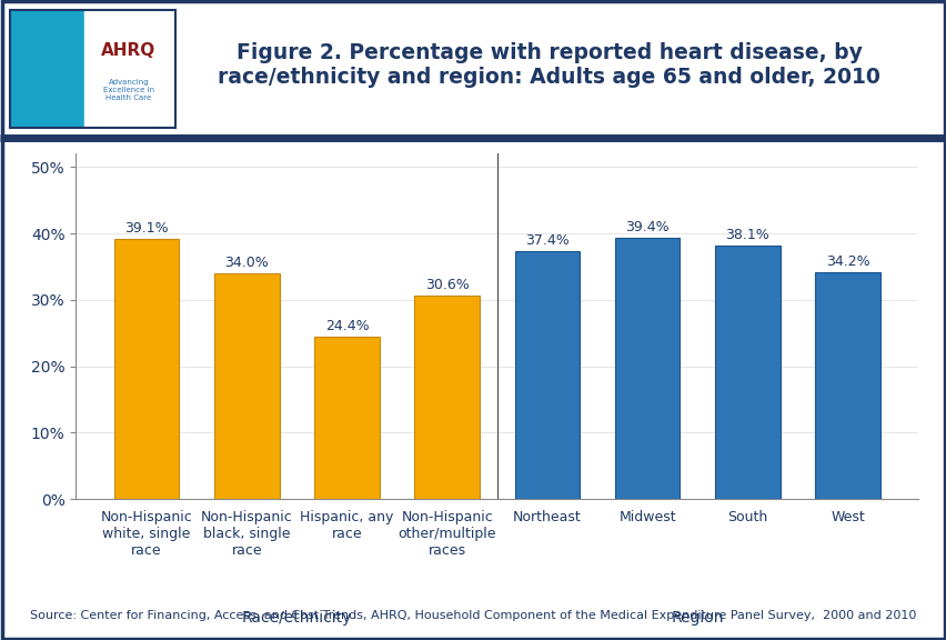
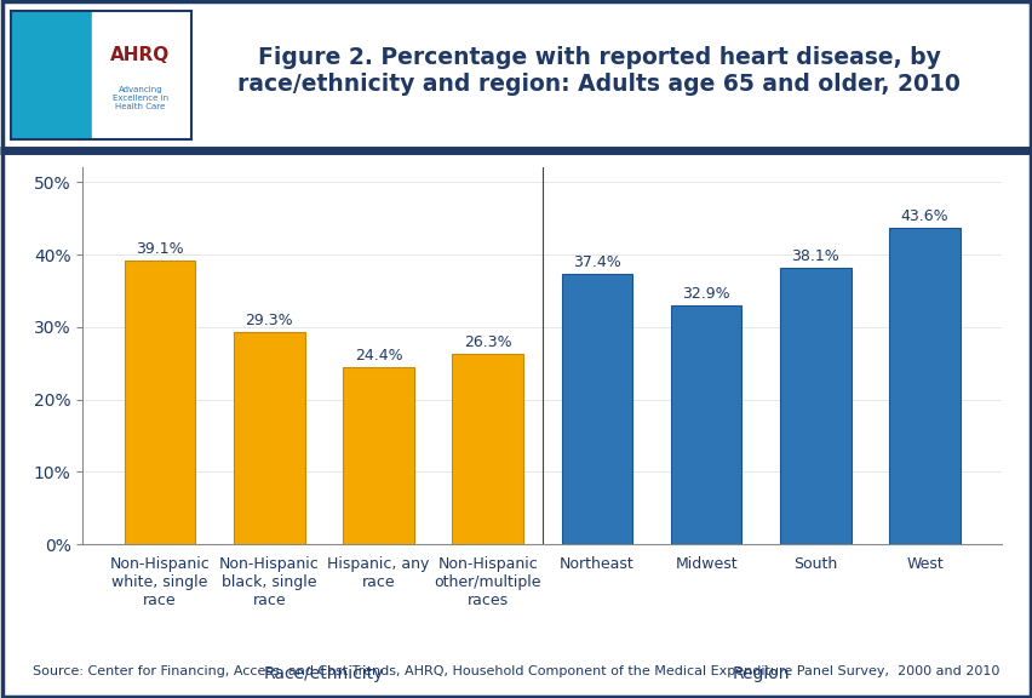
Non-Hispanic black, single race: 34.0% -> 29.3%
Non-Hispanic other/multiple races: 30.6% -> 26.3%
Midwest: 39.4% -> 32.9%
West: 34.2% -> 43.6%
